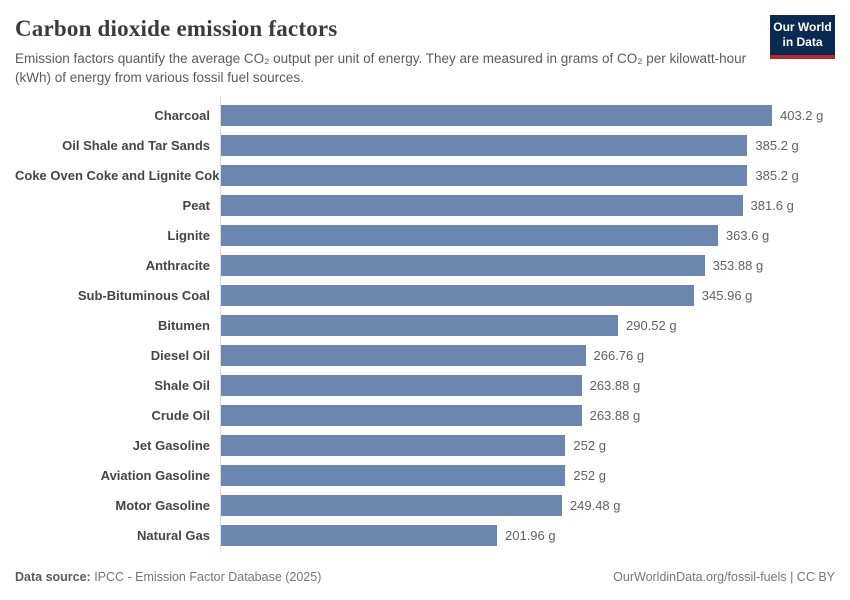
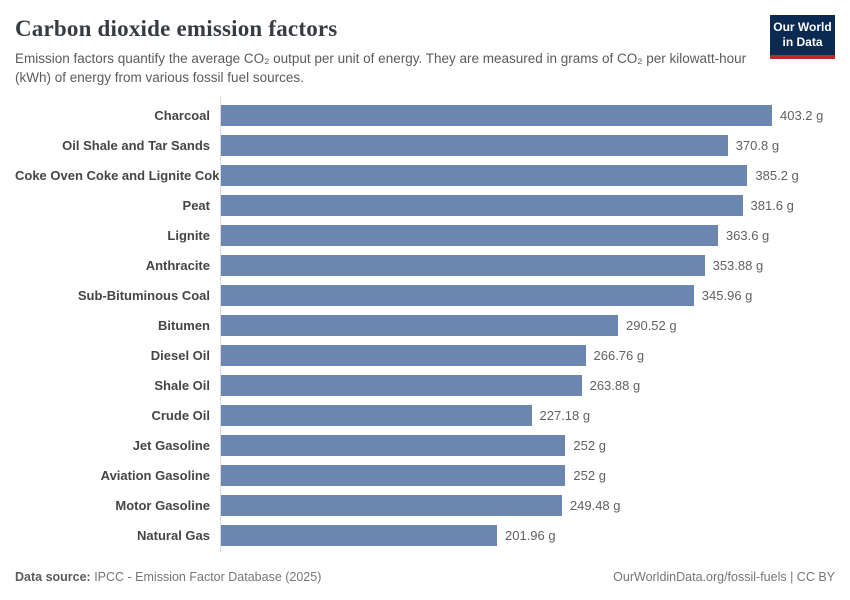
Oil Shale and Tar Sands: 385.2 -> 370.8
Crude Oil: 263.88 -> 227.18
